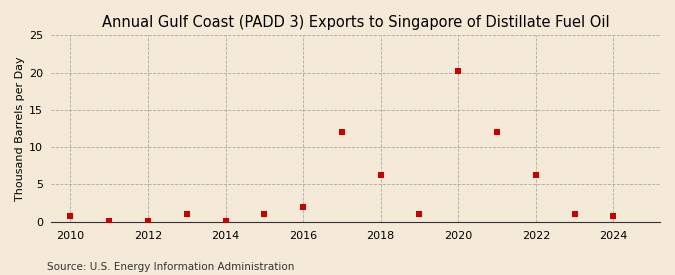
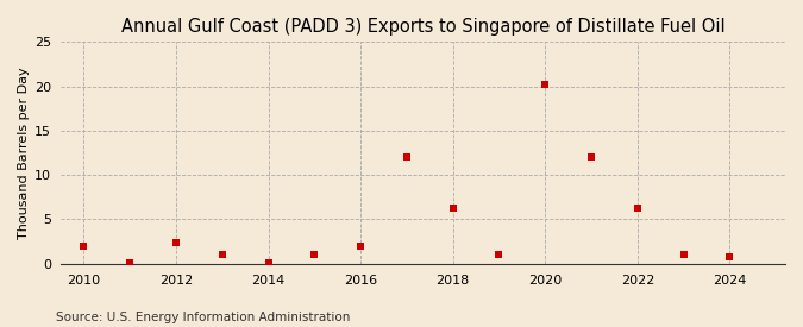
2010: 0.8 -> 2.0
2012: 0.1 -> 2.4
